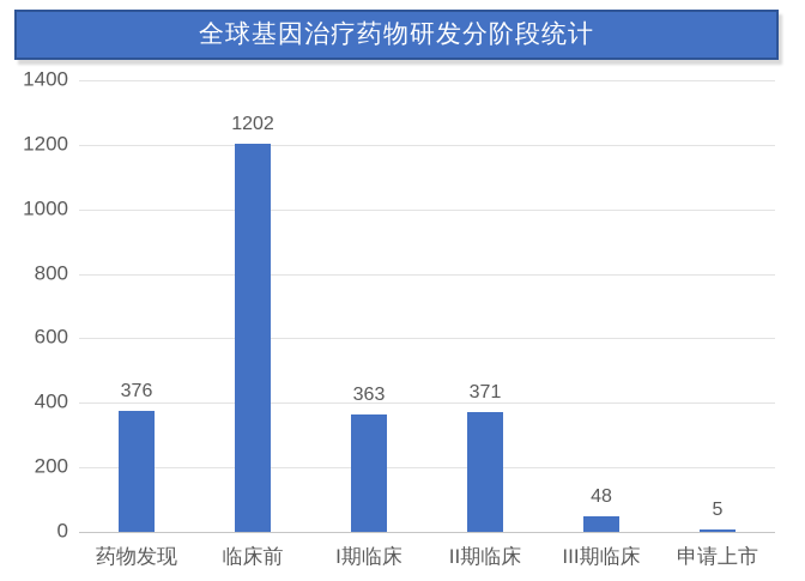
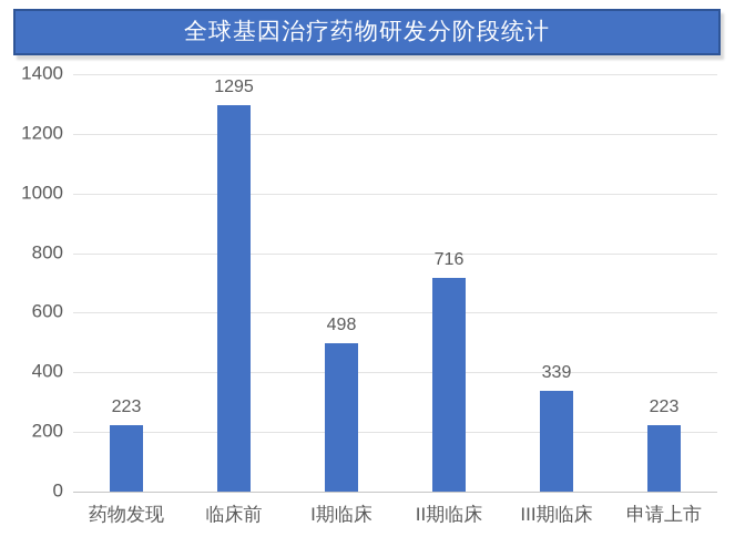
药物发现: 376 -> 223
临床前: 1202 -> 1295
I期临床: 363 -> 498
II期临床: 371 -> 716
III期临床: 48 -> 339
申请上市: 5 -> 223
